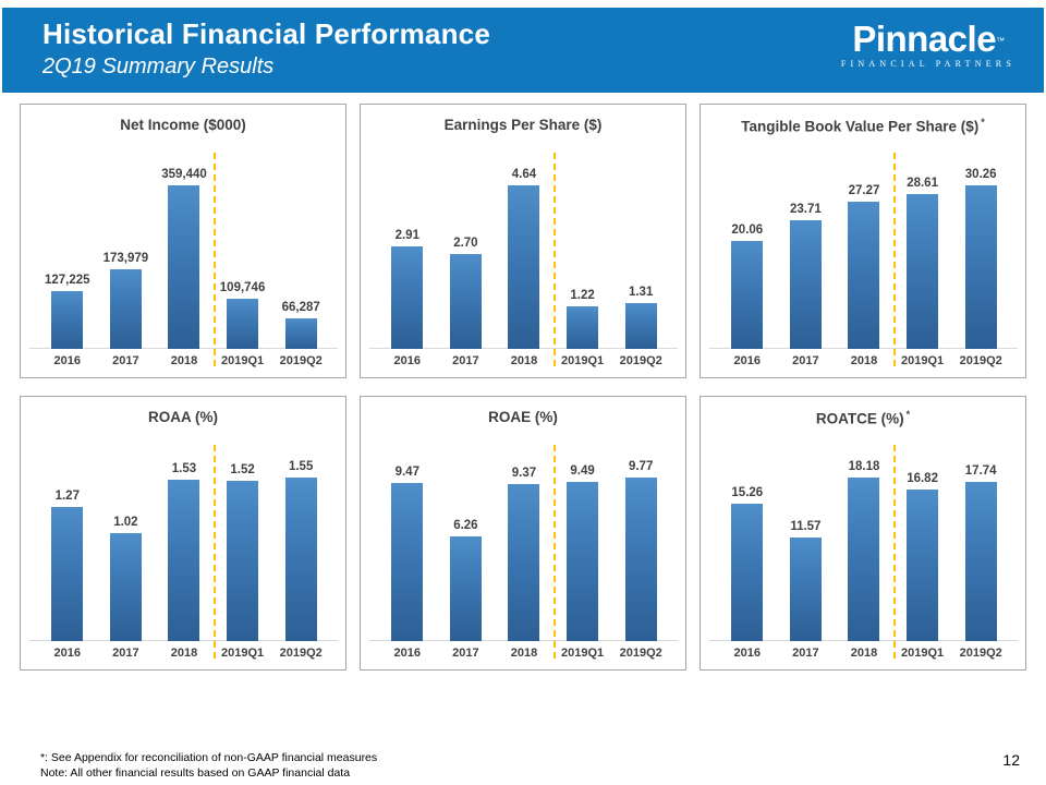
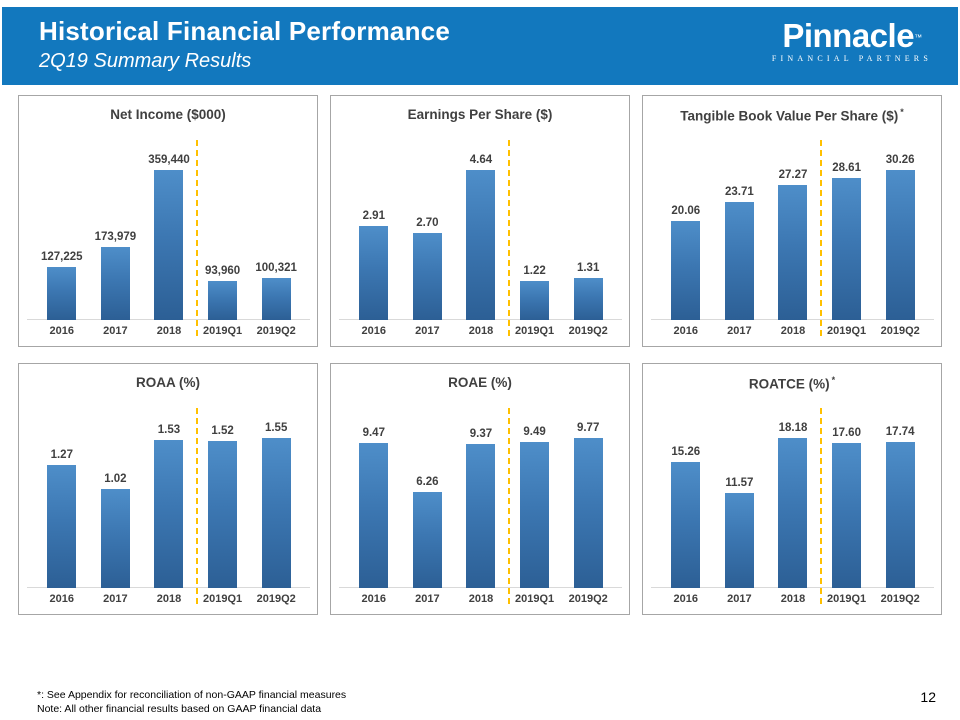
Net Income ($000)/2019Q1: 109,746 -> 93,960
Net Income ($000)/2019Q2: 66,287 -> 100,321
ROATCE (%)/2019Q1: 16.82 -> 17.60
